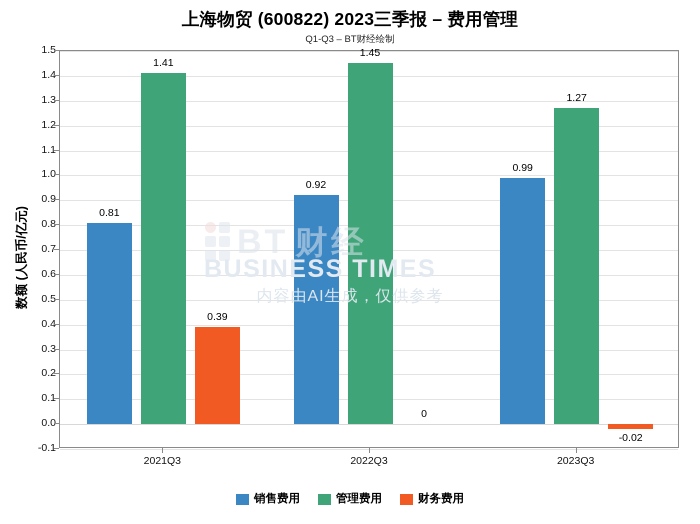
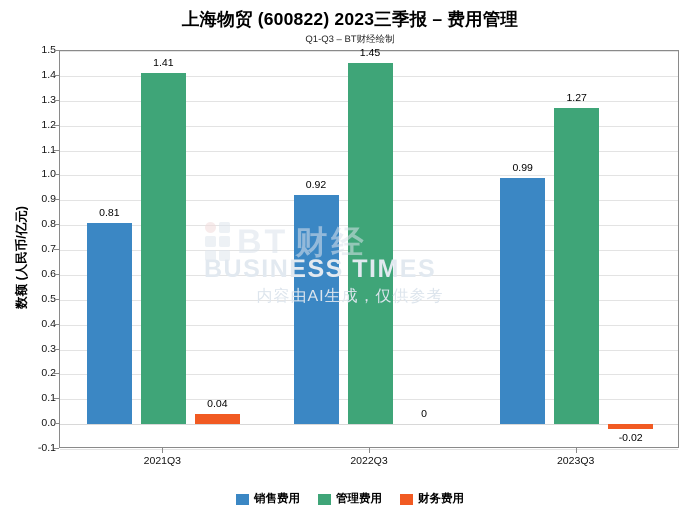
财务费用/2021Q3: 0.39 -> 0.04
